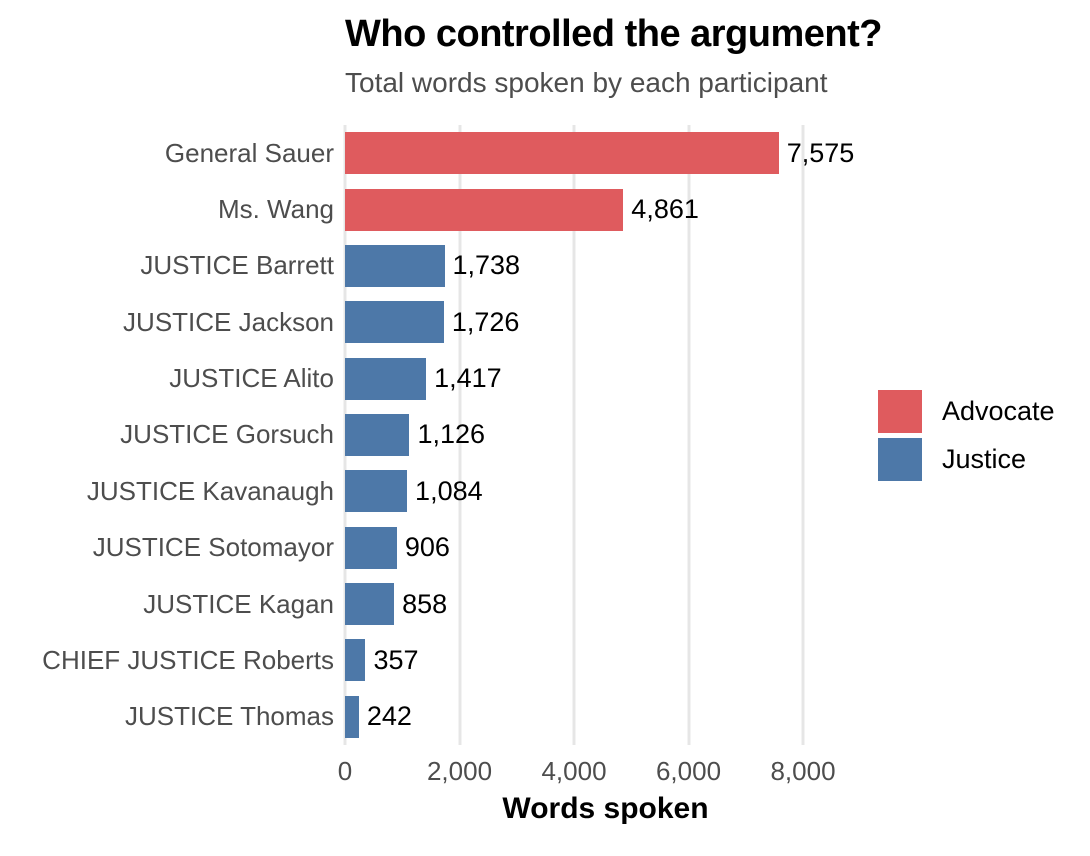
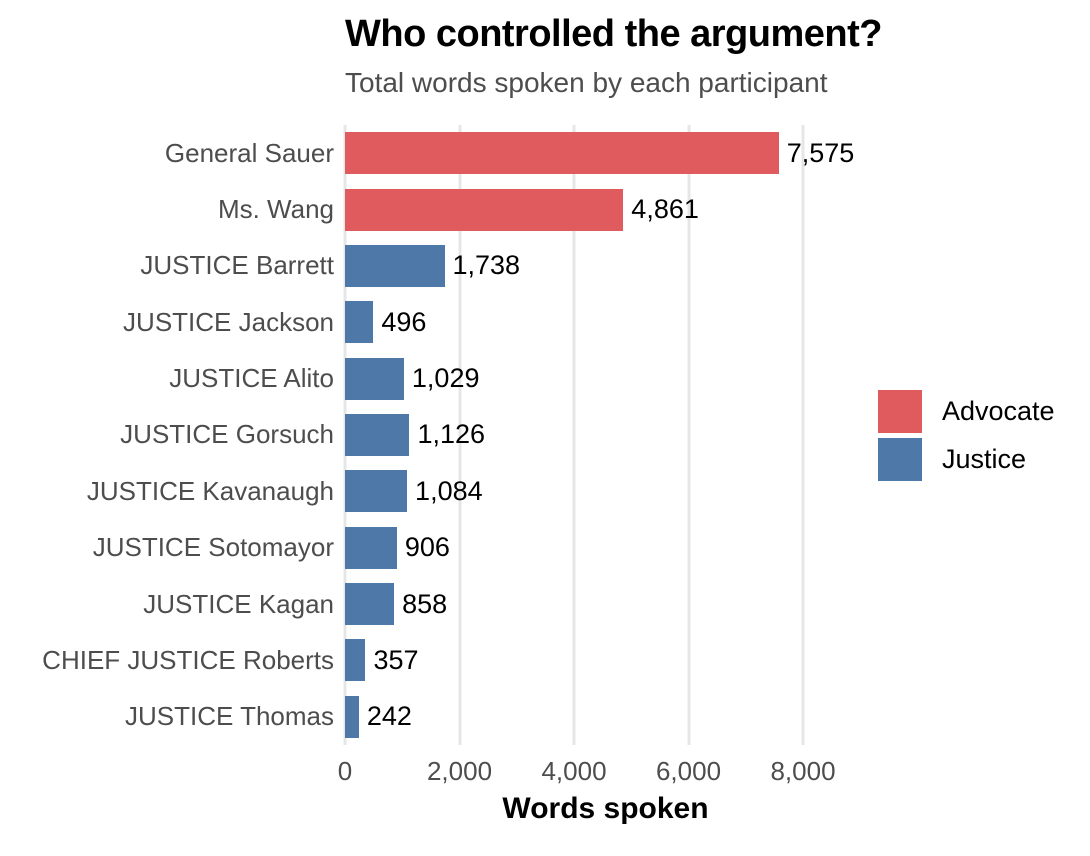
JUSTICE Jackson: 1,726 -> 496
JUSTICE Alito: 1,417 -> 1,029
